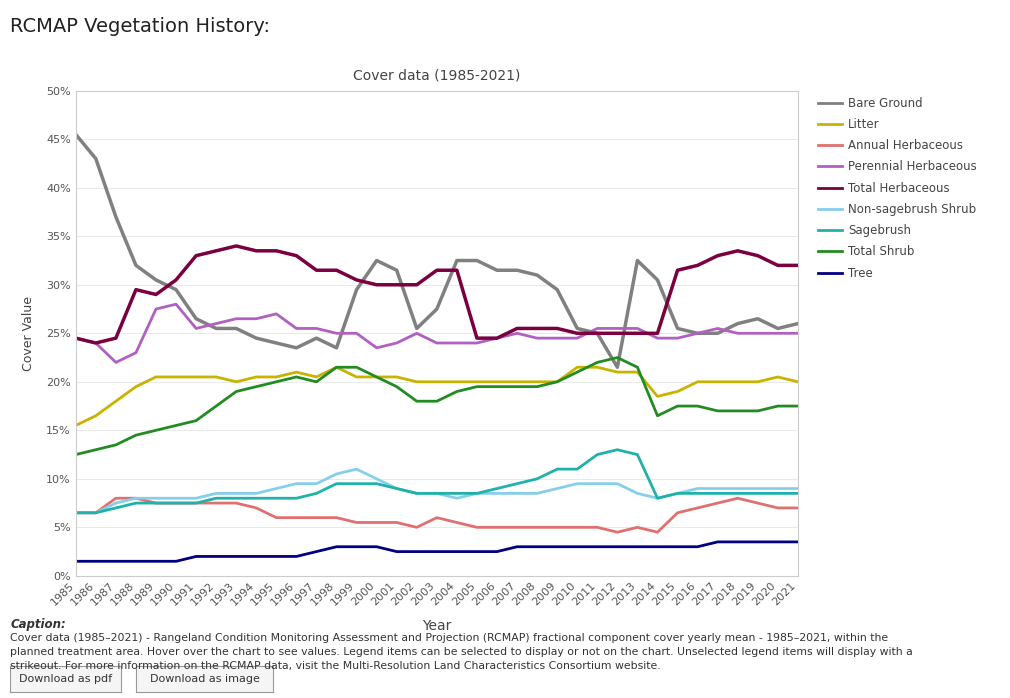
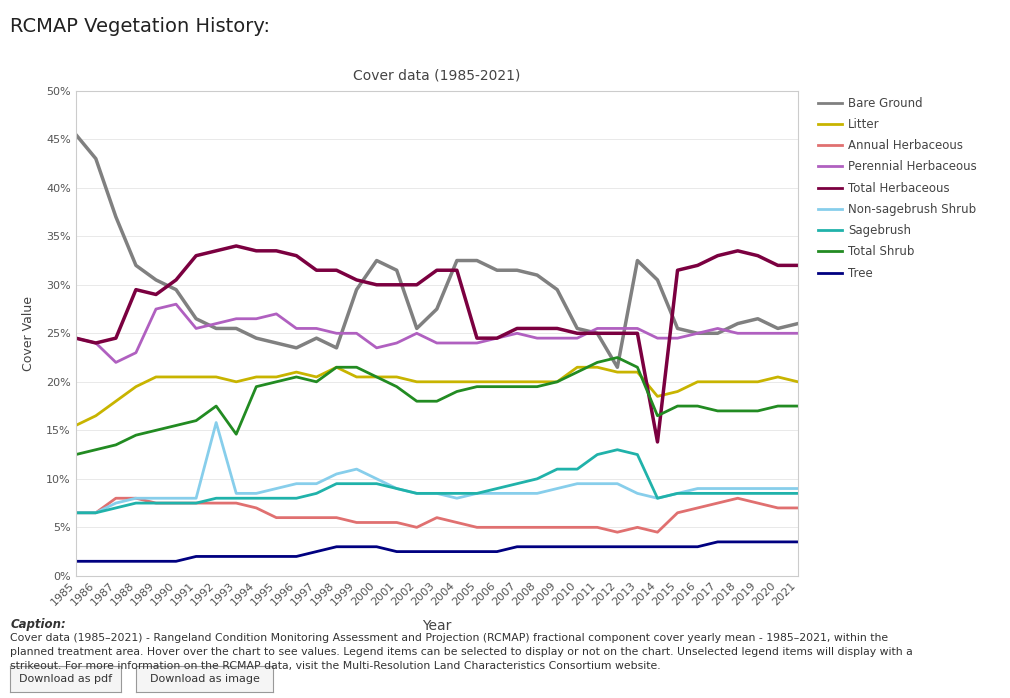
Non-sagebrush Shrub/1992: 8.5% -> 15.8%
Total Shrub/1993: 19.0% -> 14.6%
Total Herbaceous/2014: 25.0% -> 13.8%
